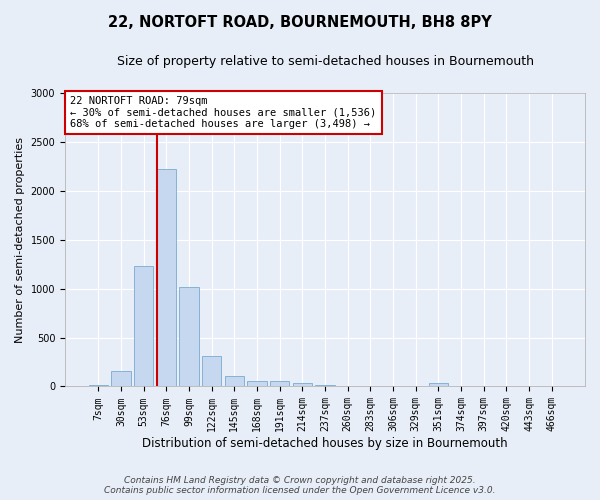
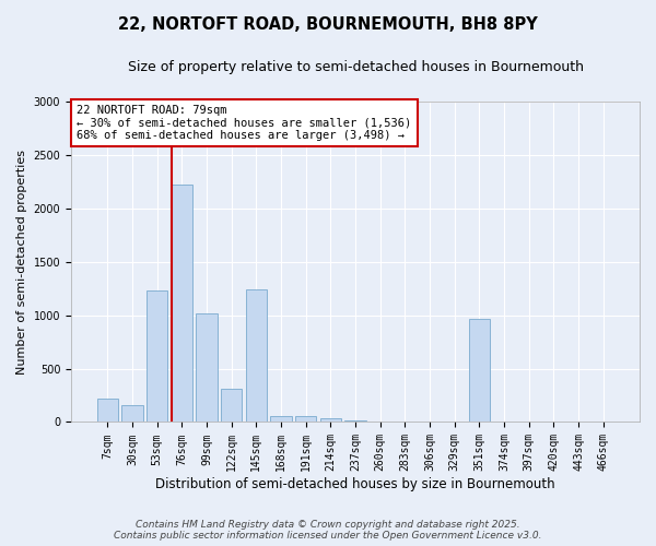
7sqm: 20 -> 220
145sqm: 100 -> 1240
351sqm: 40 -> 960
